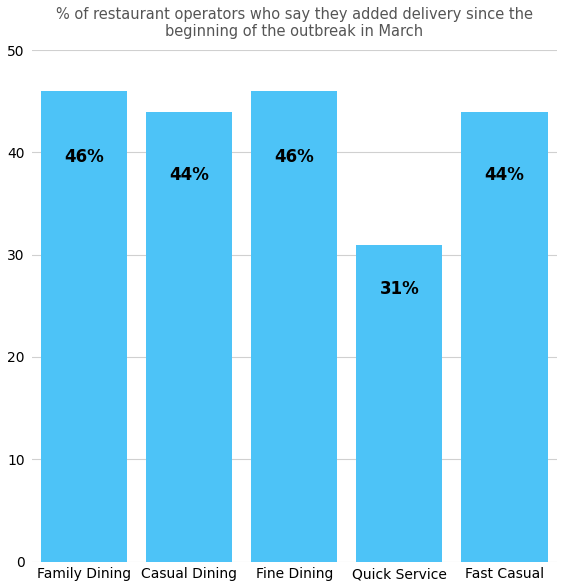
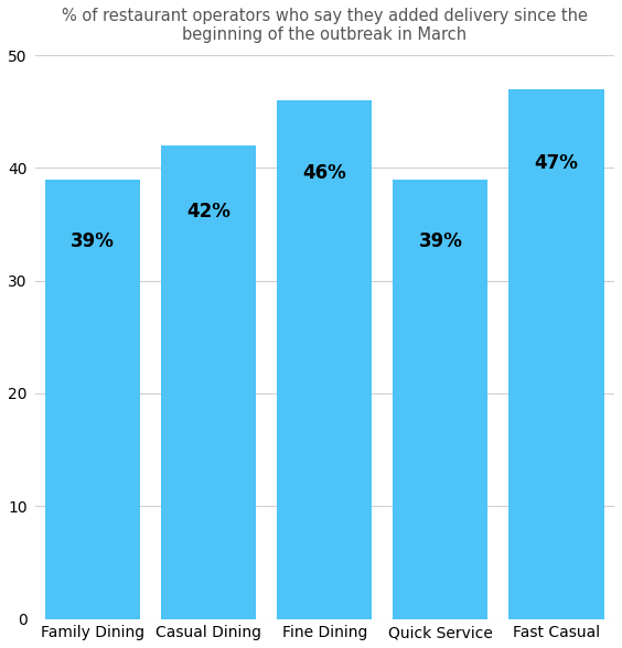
Family Dining: 46% -> 39%
Casual Dining: 44% -> 42%
Quick Service: 31% -> 39%
Fast Casual: 44% -> 47%
